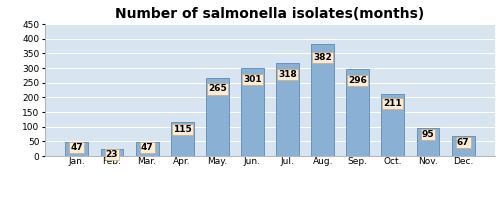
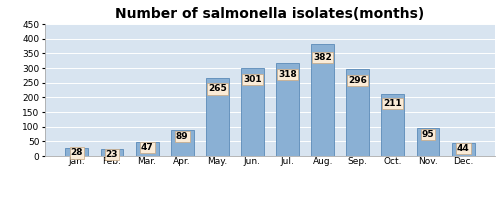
Jan.: 47 -> 28
Apr.: 115 -> 89
Dec.: 67 -> 44
